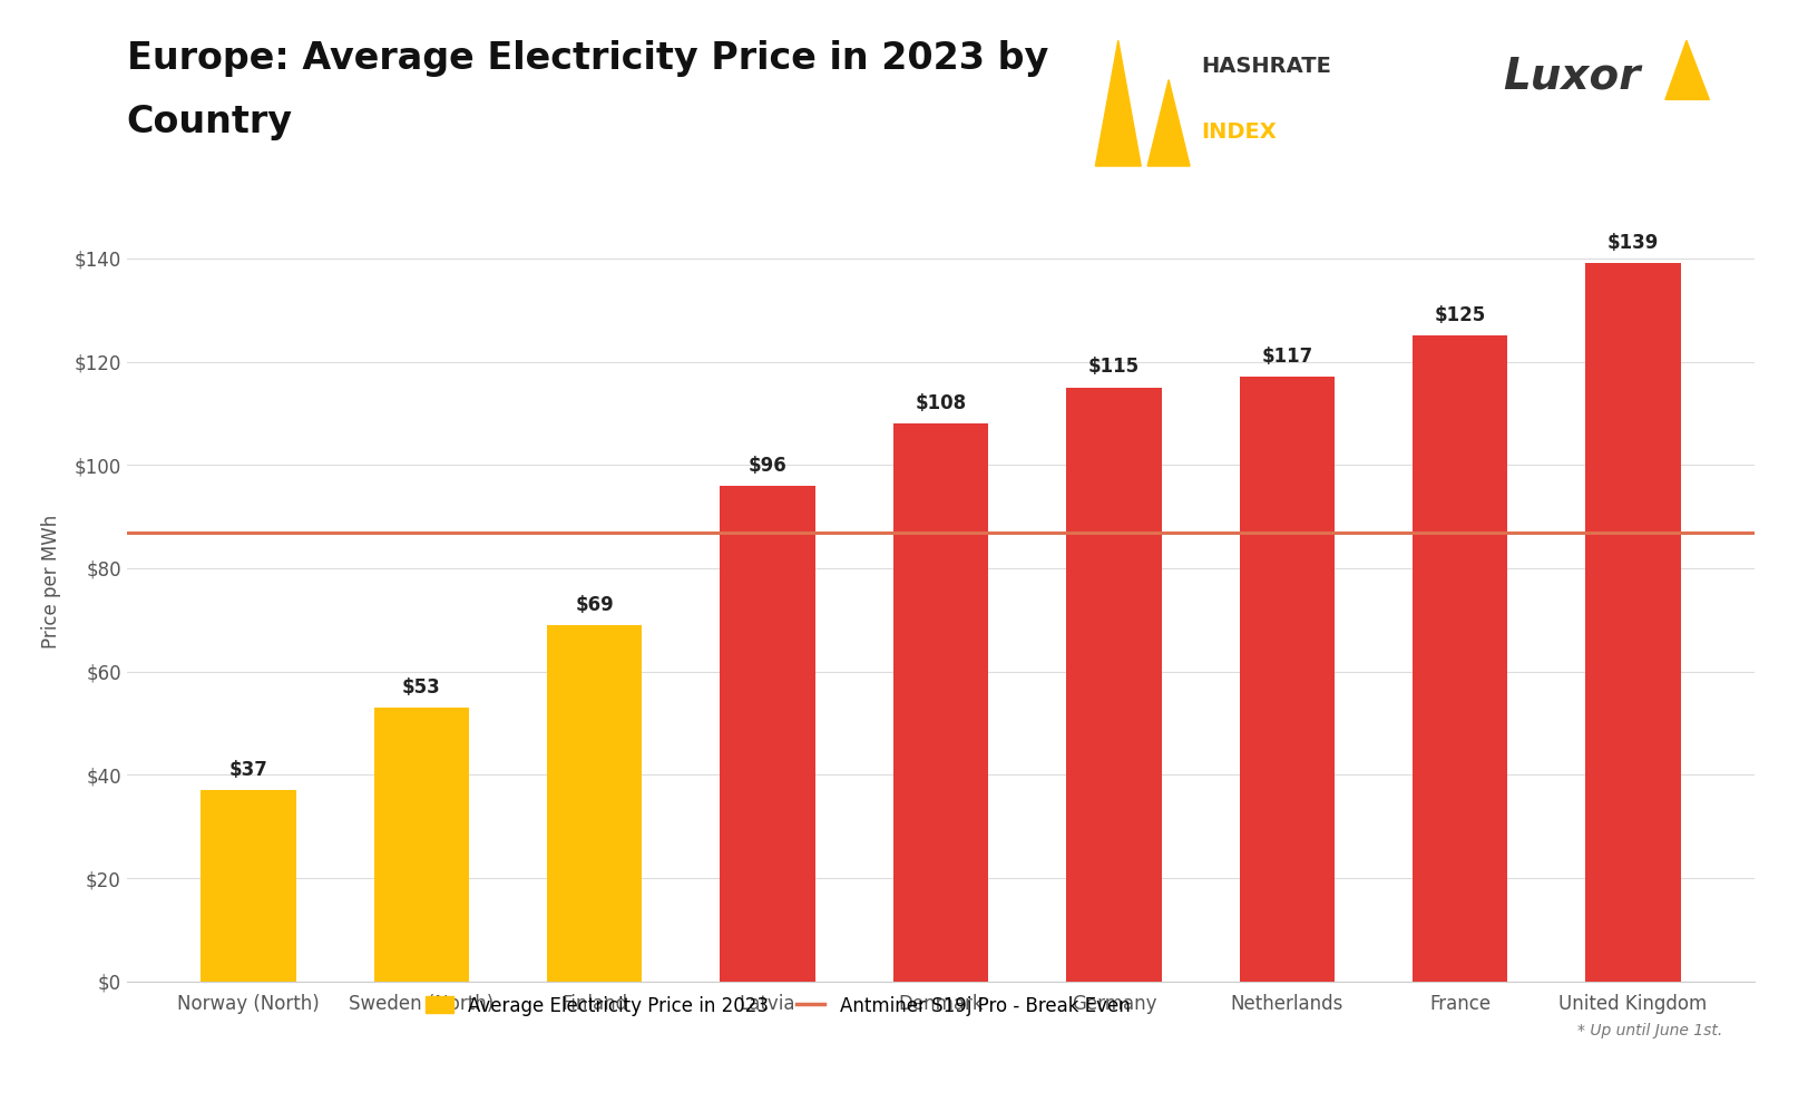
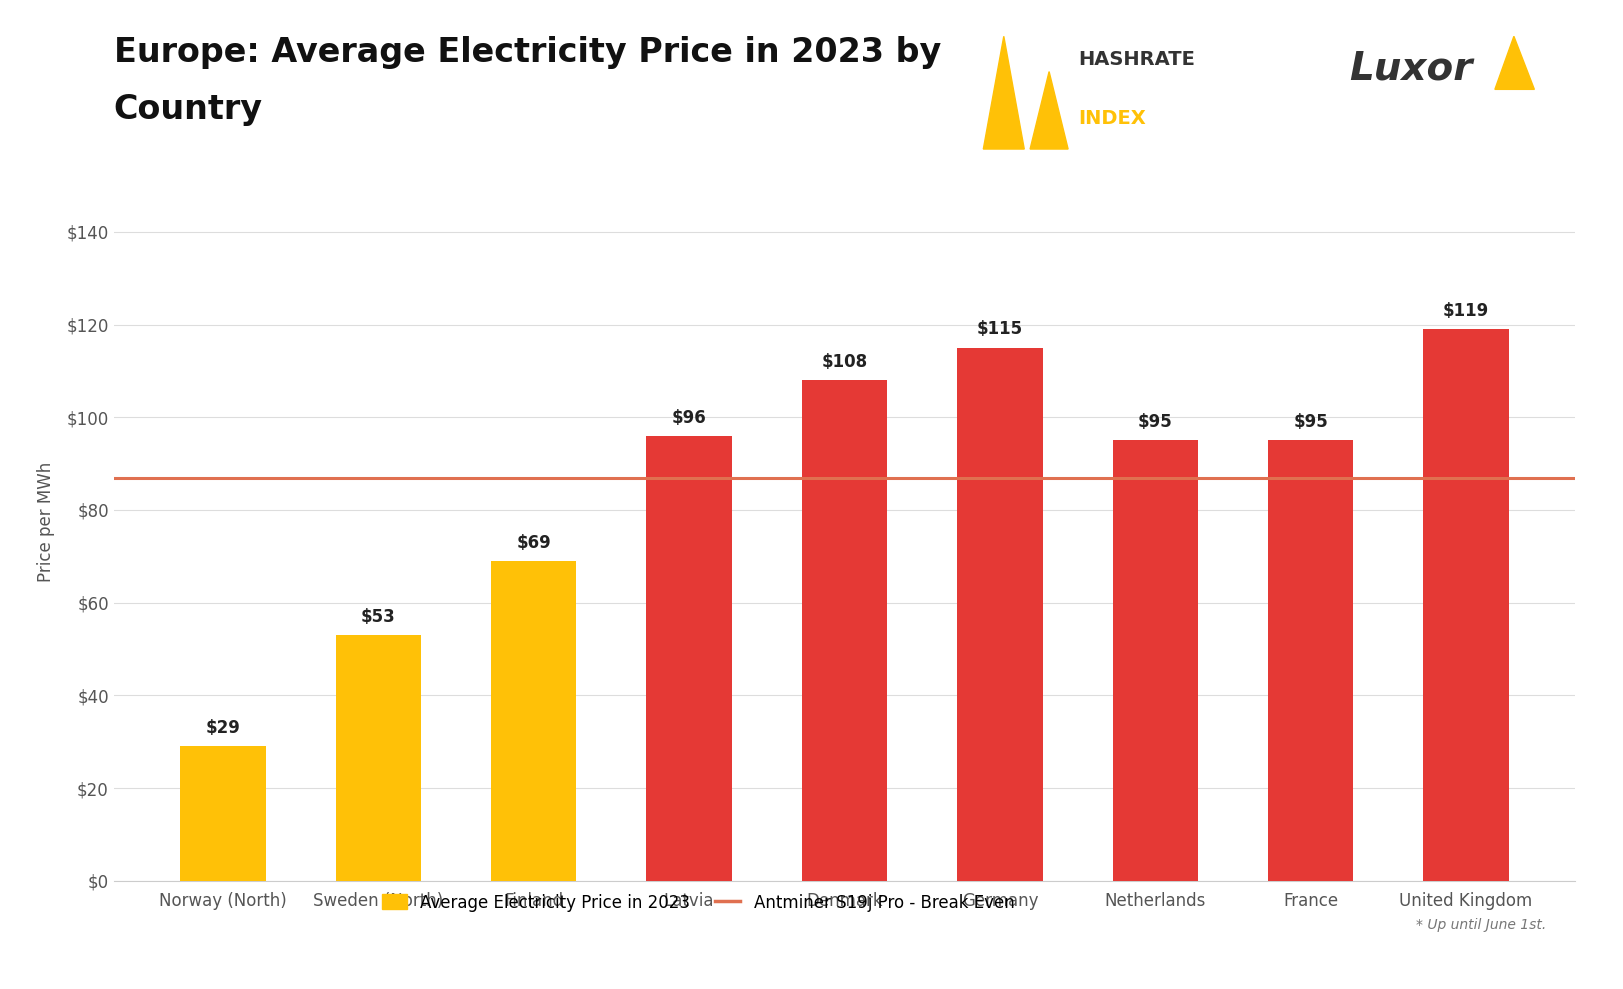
Norway (North): $37 -> $29
Netherlands: $117 -> $95
France: $125 -> $95
United Kingdom: $139 -> $119
